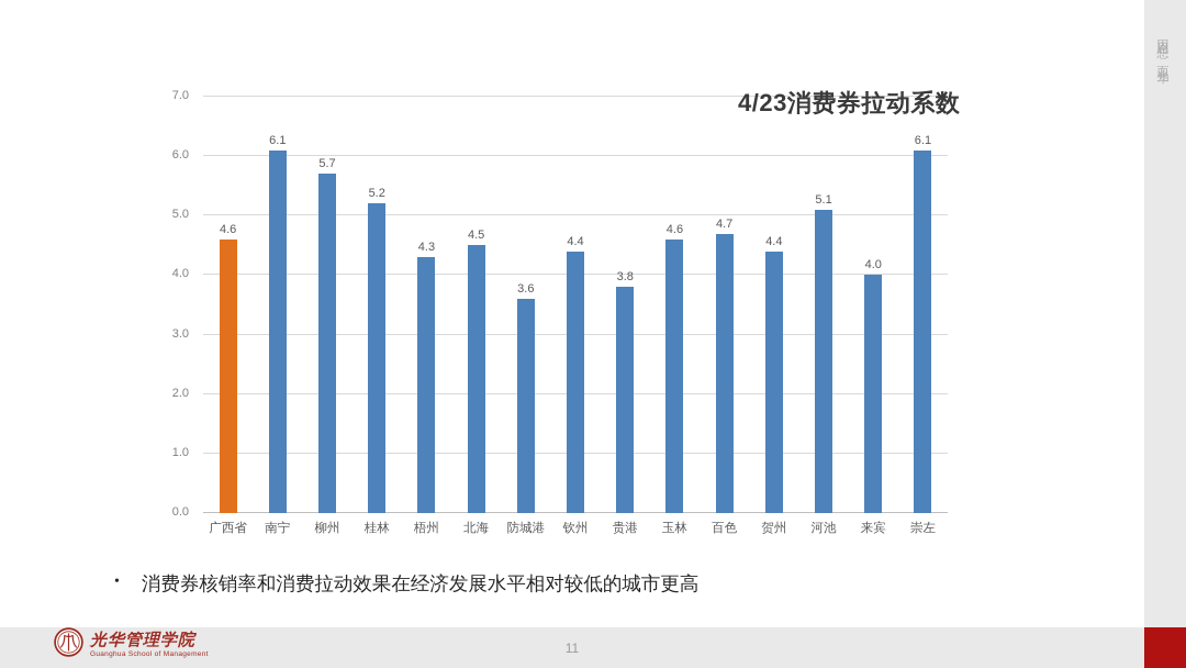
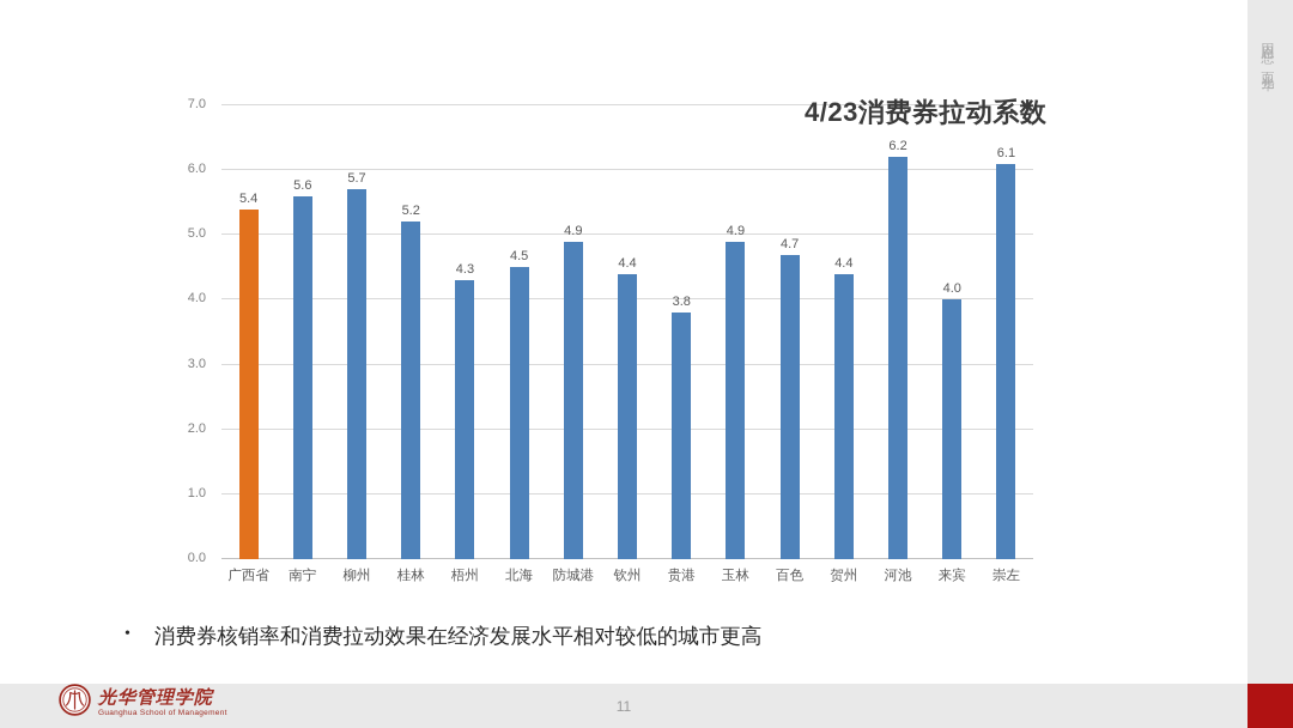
广西省: 4.6 -> 5.4
南宁: 6.1 -> 5.6
防城港: 3.6 -> 4.9
玉林: 4.6 -> 4.9
河池: 5.1 -> 6.2
